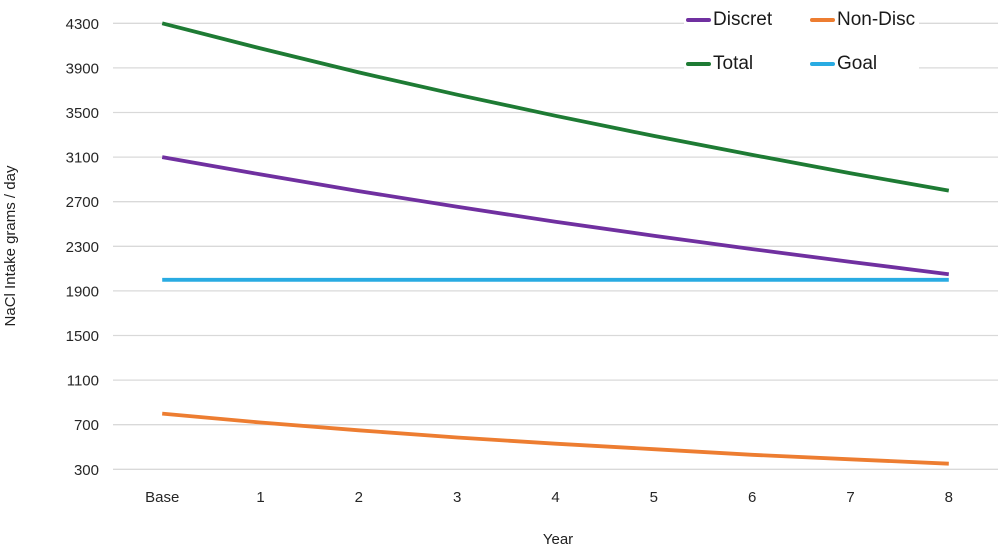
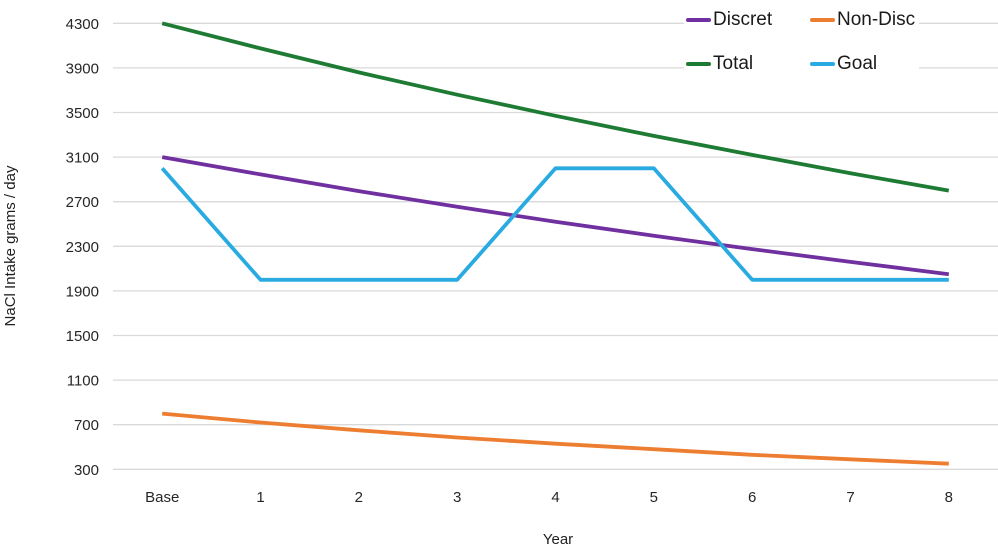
Goal/Base: 2000 -> 3000
Goal/4: 2000 -> 3000
Goal/5: 2000 -> 3000
